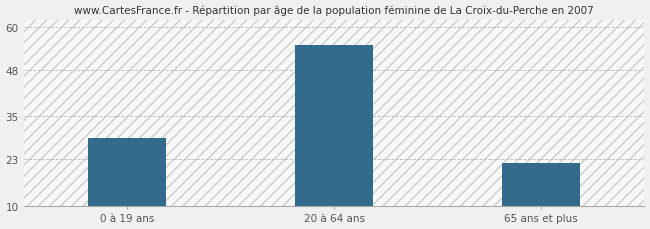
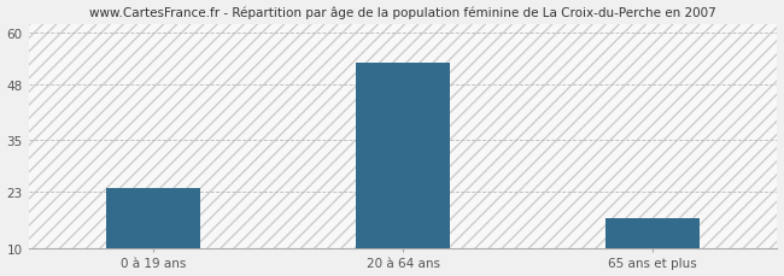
0 à 19 ans: 29 -> 24
20 à 64 ans: 55 -> 53
65 ans et plus: 22 -> 17
